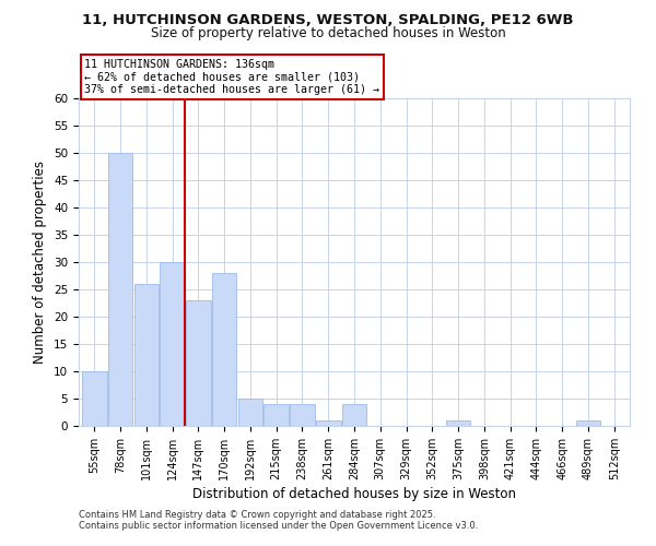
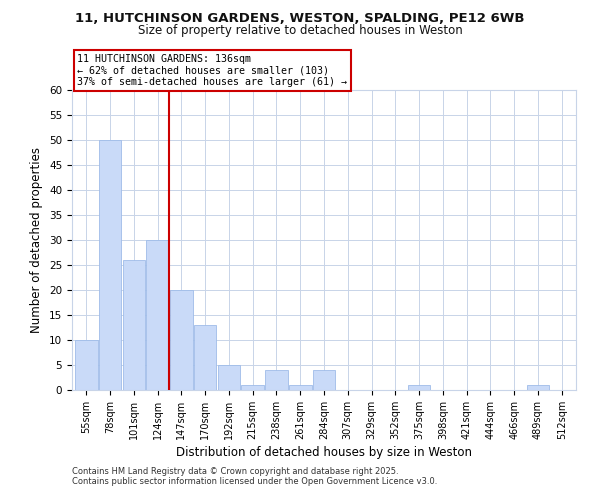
147sqm: 23 -> 20
170sqm: 28 -> 13
215sqm: 4 -> 1
